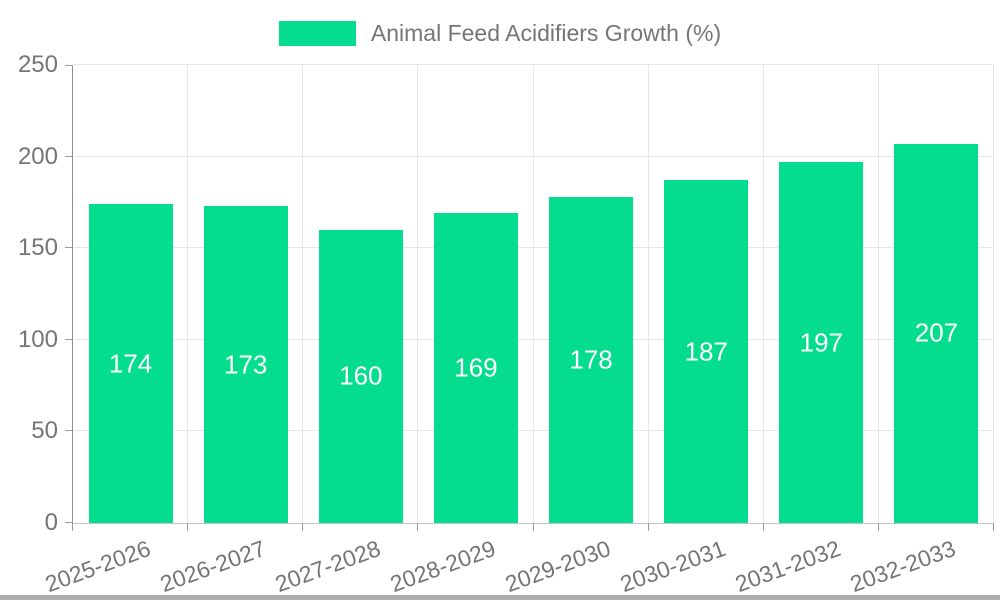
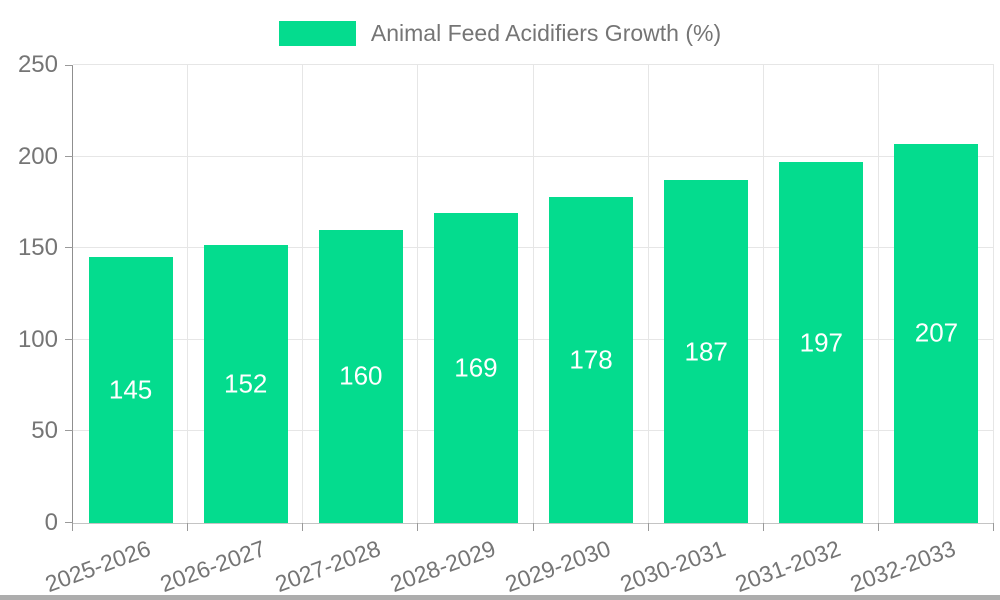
2025-2026: 174 -> 145
2026-2027: 173 -> 152
